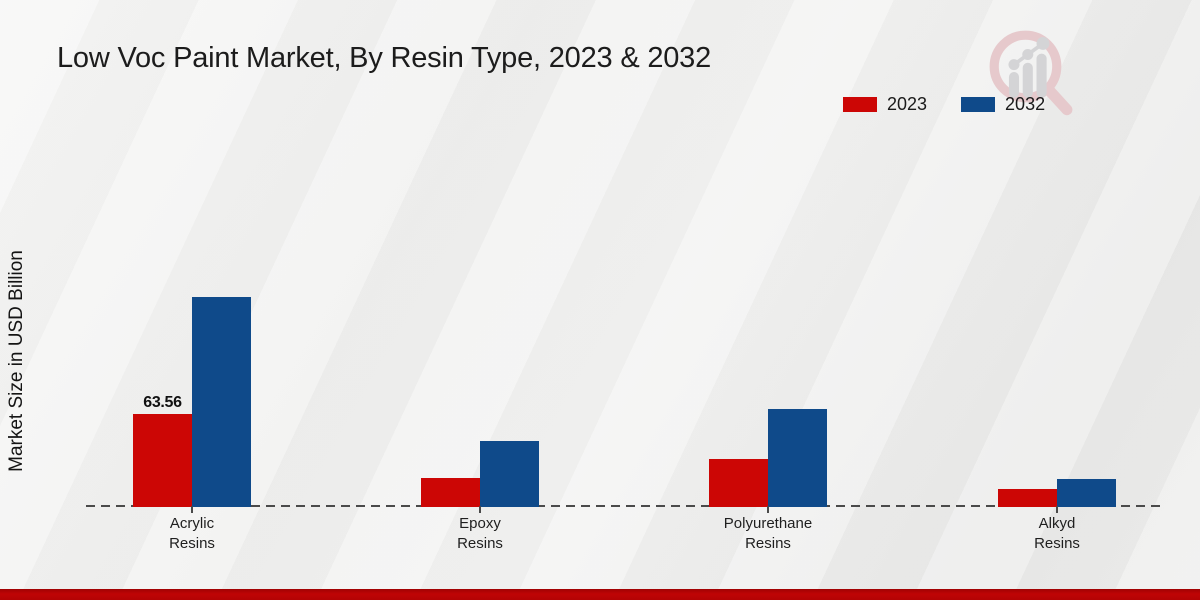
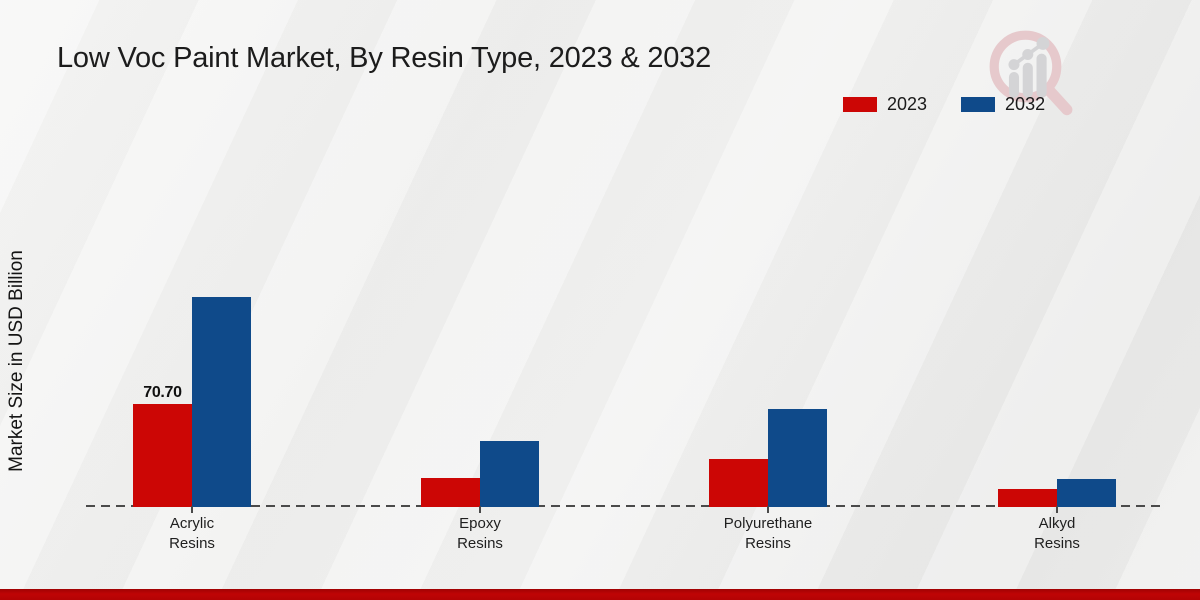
2023/Acrylic Resins: 63.56 -> 70.70
